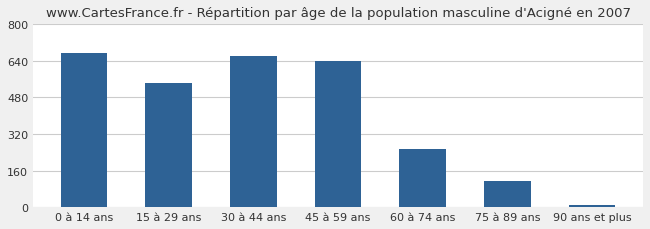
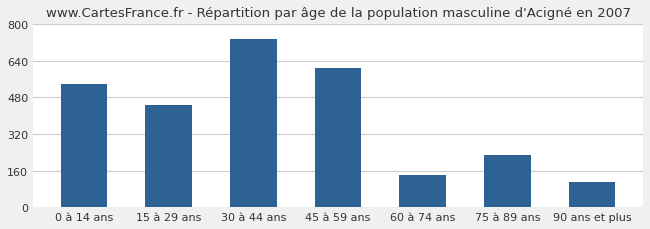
0 à 14 ans: 675 -> 540
15 à 29 ans: 545 -> 445
30 à 44 ans: 660 -> 735
45 à 59 ans: 640 -> 610
60 à 74 ans: 255 -> 140
75 à 89 ans: 115 -> 230
90 ans et plus: 10 -> 110
